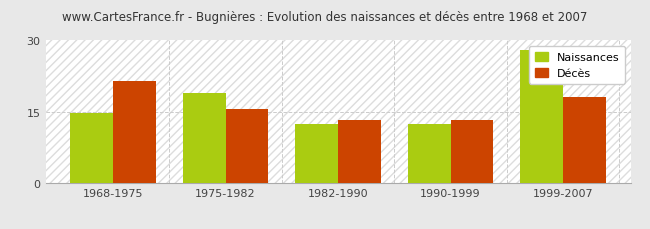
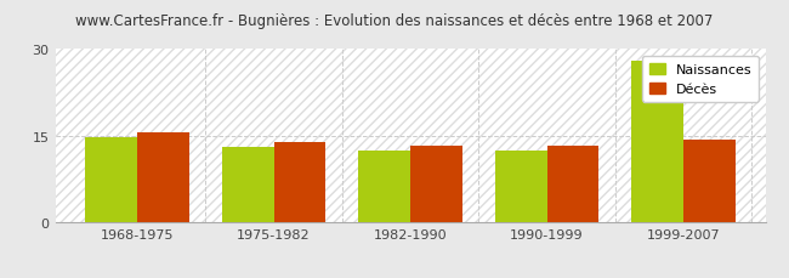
Décès/1968-1975: 21.5 -> 15.5
Naissances/1975-1982: 19.0 -> 13.1
Décès/1975-1982: 15.5 -> 13.9
Décès/1999-2007: 18.0 -> 14.4
